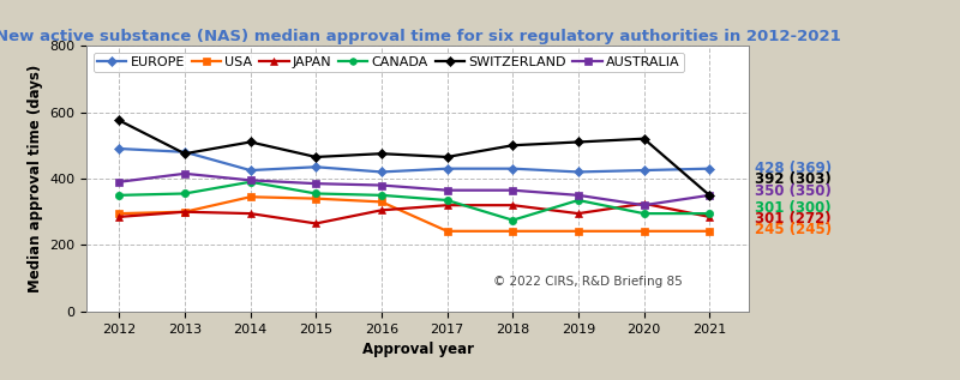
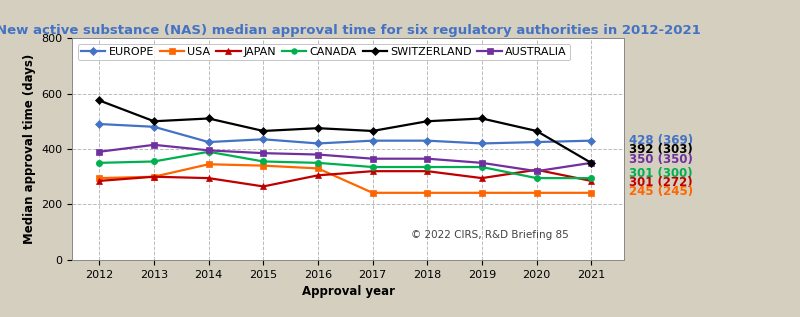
SWITZERLAND/2013: 475 -> 500
CANADA/2018: 275 -> 335
SWITZERLAND/2020: 520 -> 465
